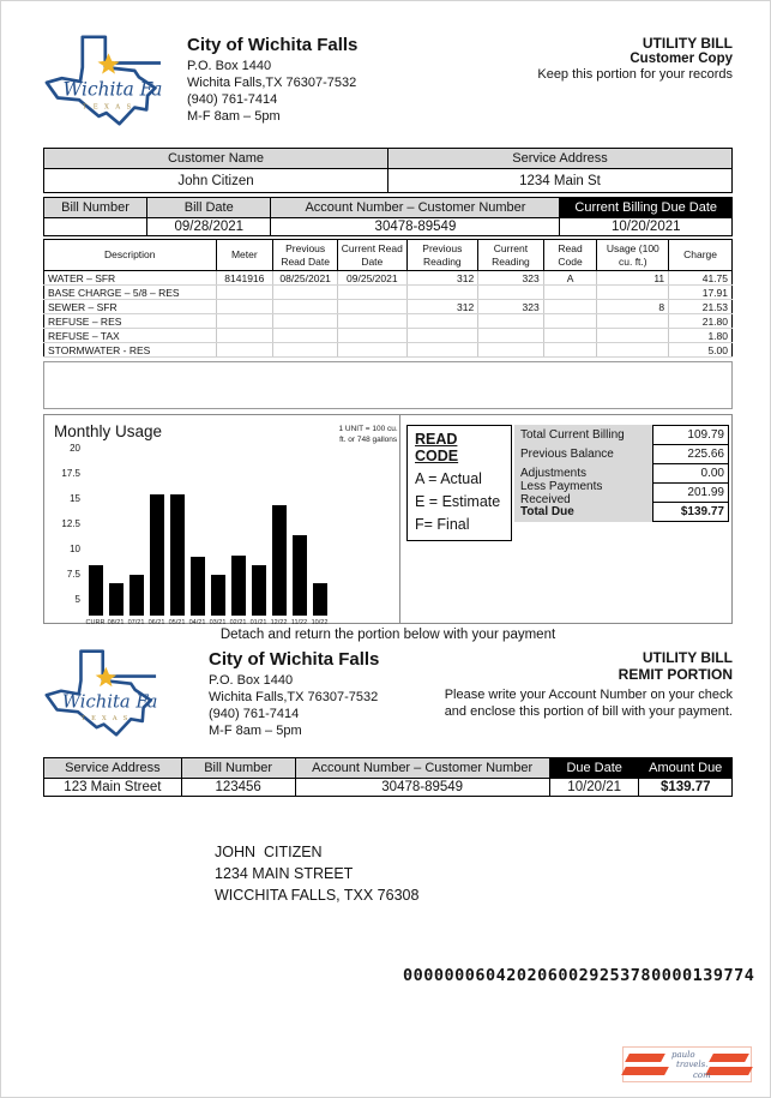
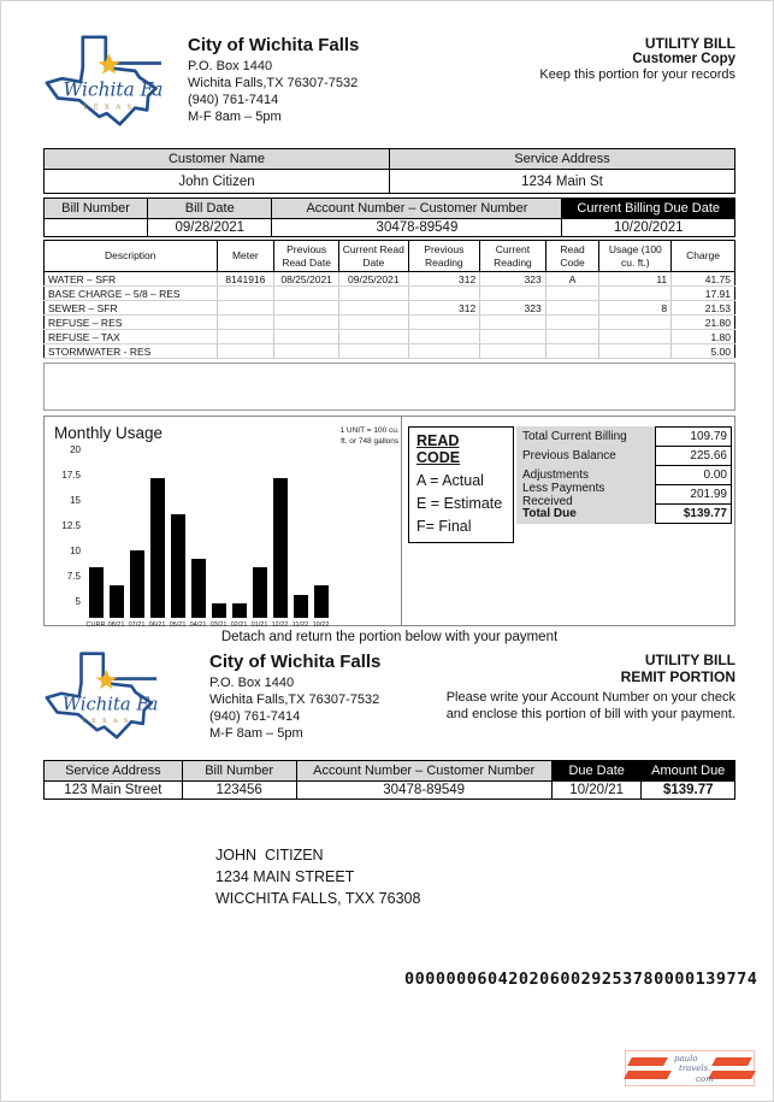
07/21: 9 -> 12
06/21: 17 -> 19
05/21: 17 -> 15
03/21: 9 -> 6
02/21: 11 -> 6
12/22: 16 -> 19
11/22: 13 -> 7
